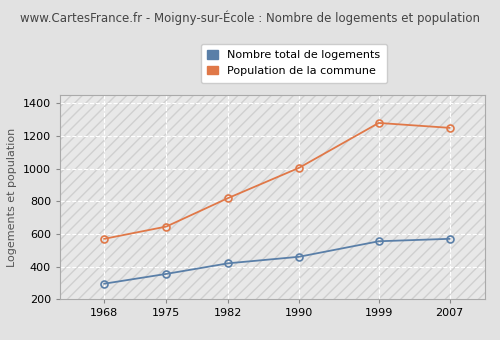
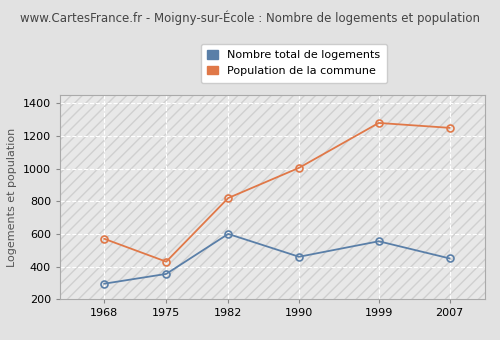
Population de la commune/1975: 640 -> 430
Nombre total de logements/1982: 420 -> 600
Nombre total de logements/2007: 570 -> 450
